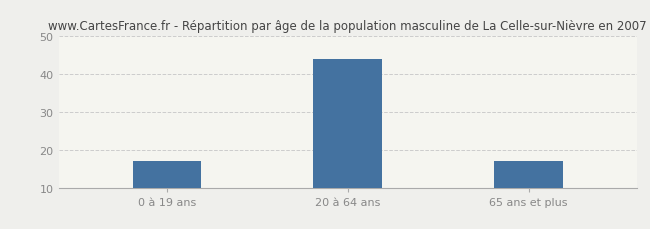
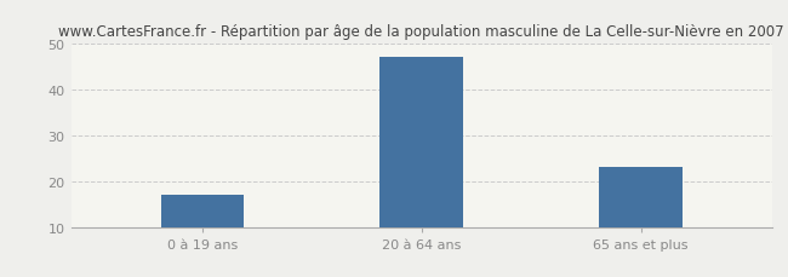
20 à 64 ans: 44 -> 47
65 ans et plus: 17 -> 23
